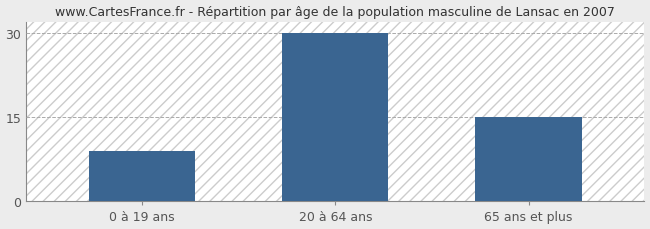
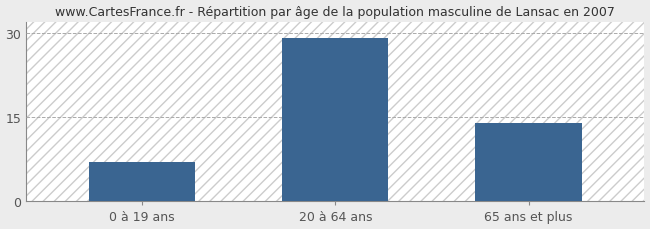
0 à 19 ans: 9 -> 7
20 à 64 ans: 30 -> 29
65 ans et plus: 15 -> 14
